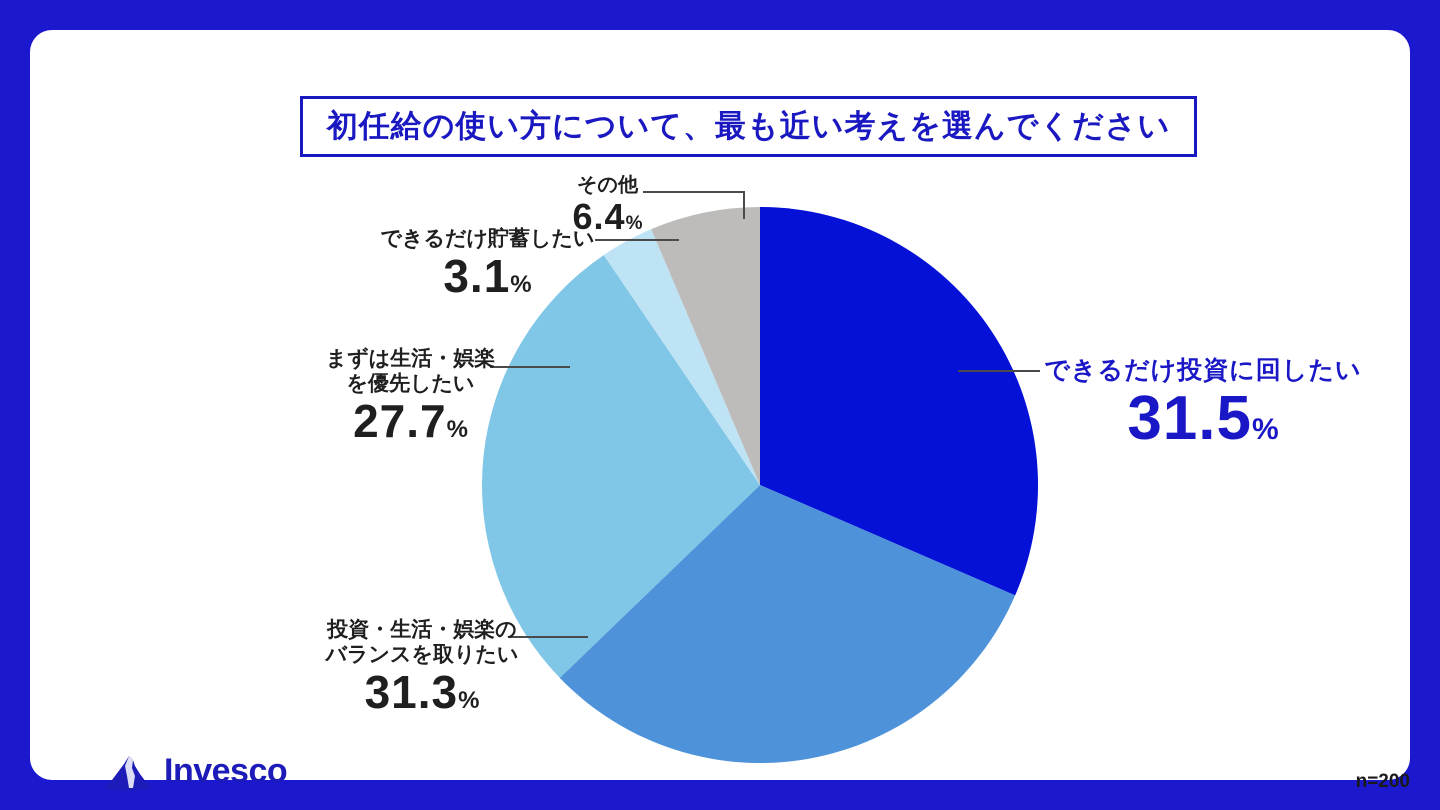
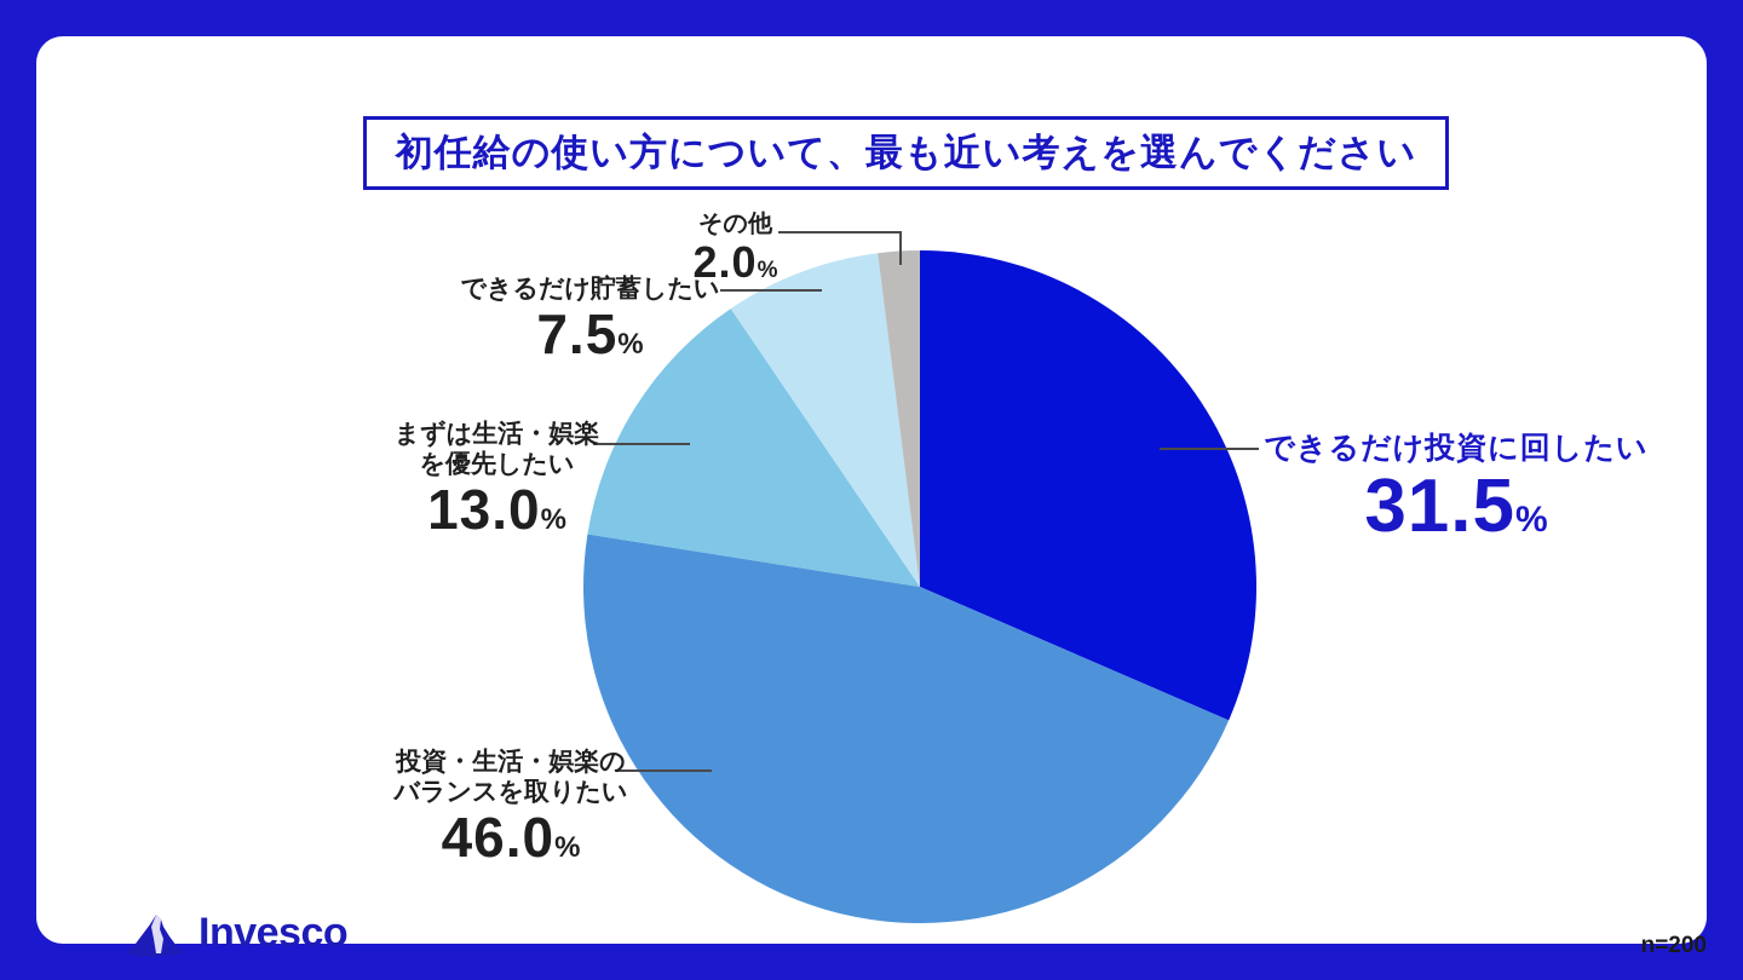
投資・生活・娯楽のバランスを取りたい: 31.3 -> 46.0
まずは生活・娯楽を優先したい: 27.7 -> 13.0
できるだけ貯蓄したい: 3.1 -> 7.5
その他: 6.4 -> 2.0
